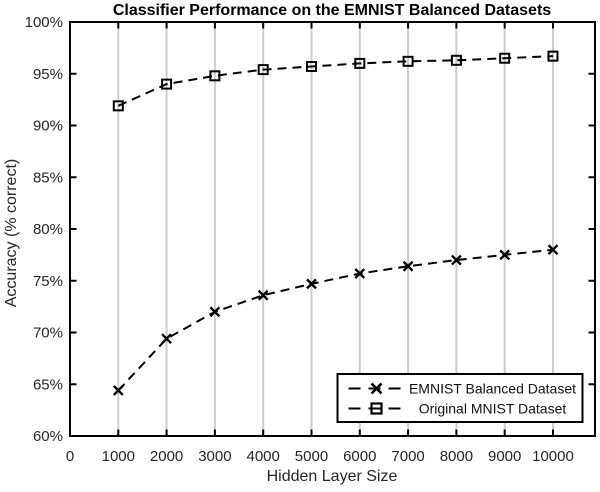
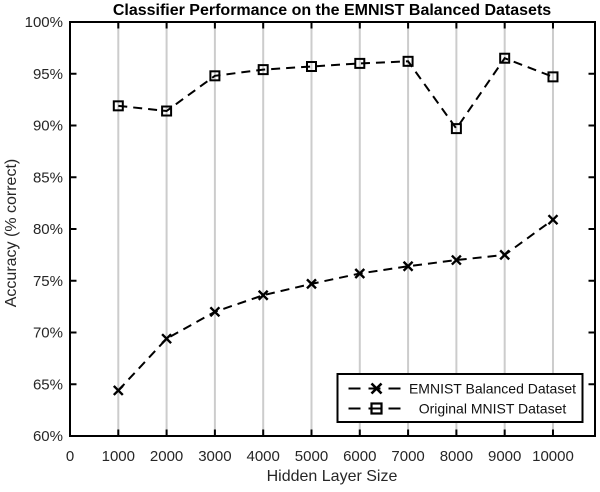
Original MNIST Dataset/2000: 94.0% -> 91.4%
Original MNIST Dataset/8000: 96.3% -> 89.7%
EMNIST Balanced Dataset/10000: 78.0% -> 80.9%
Original MNIST Dataset/10000: 96.7% -> 94.7%
